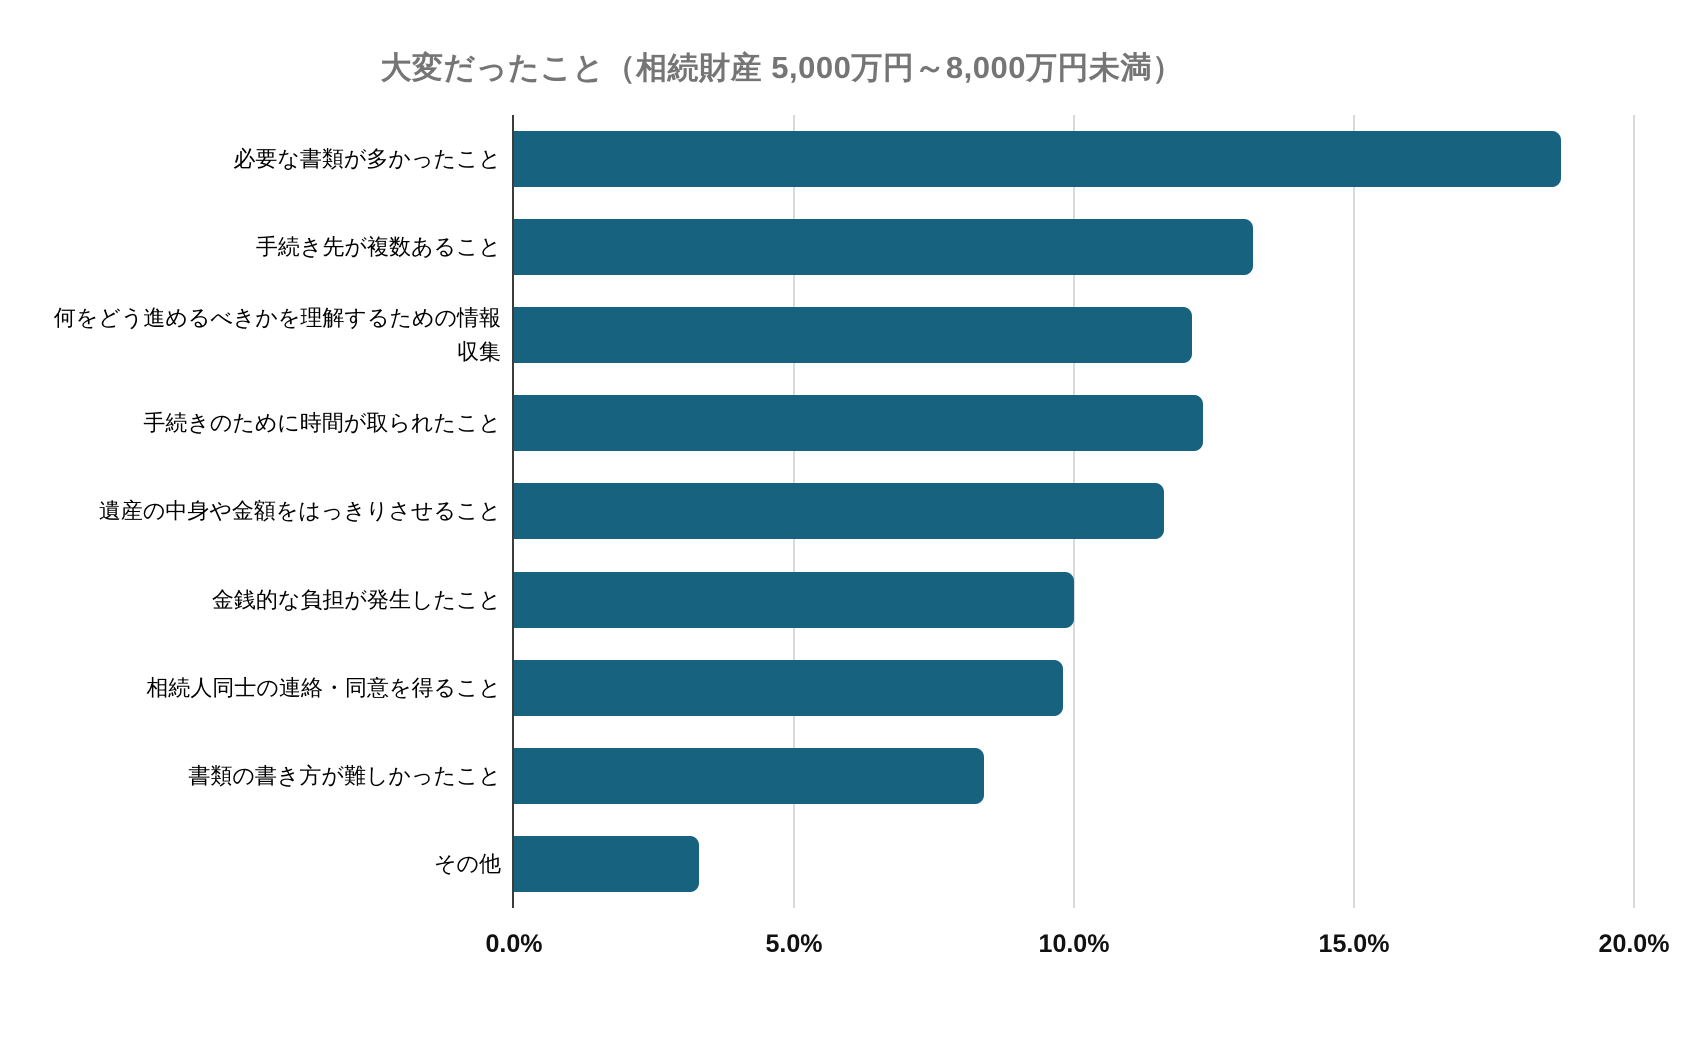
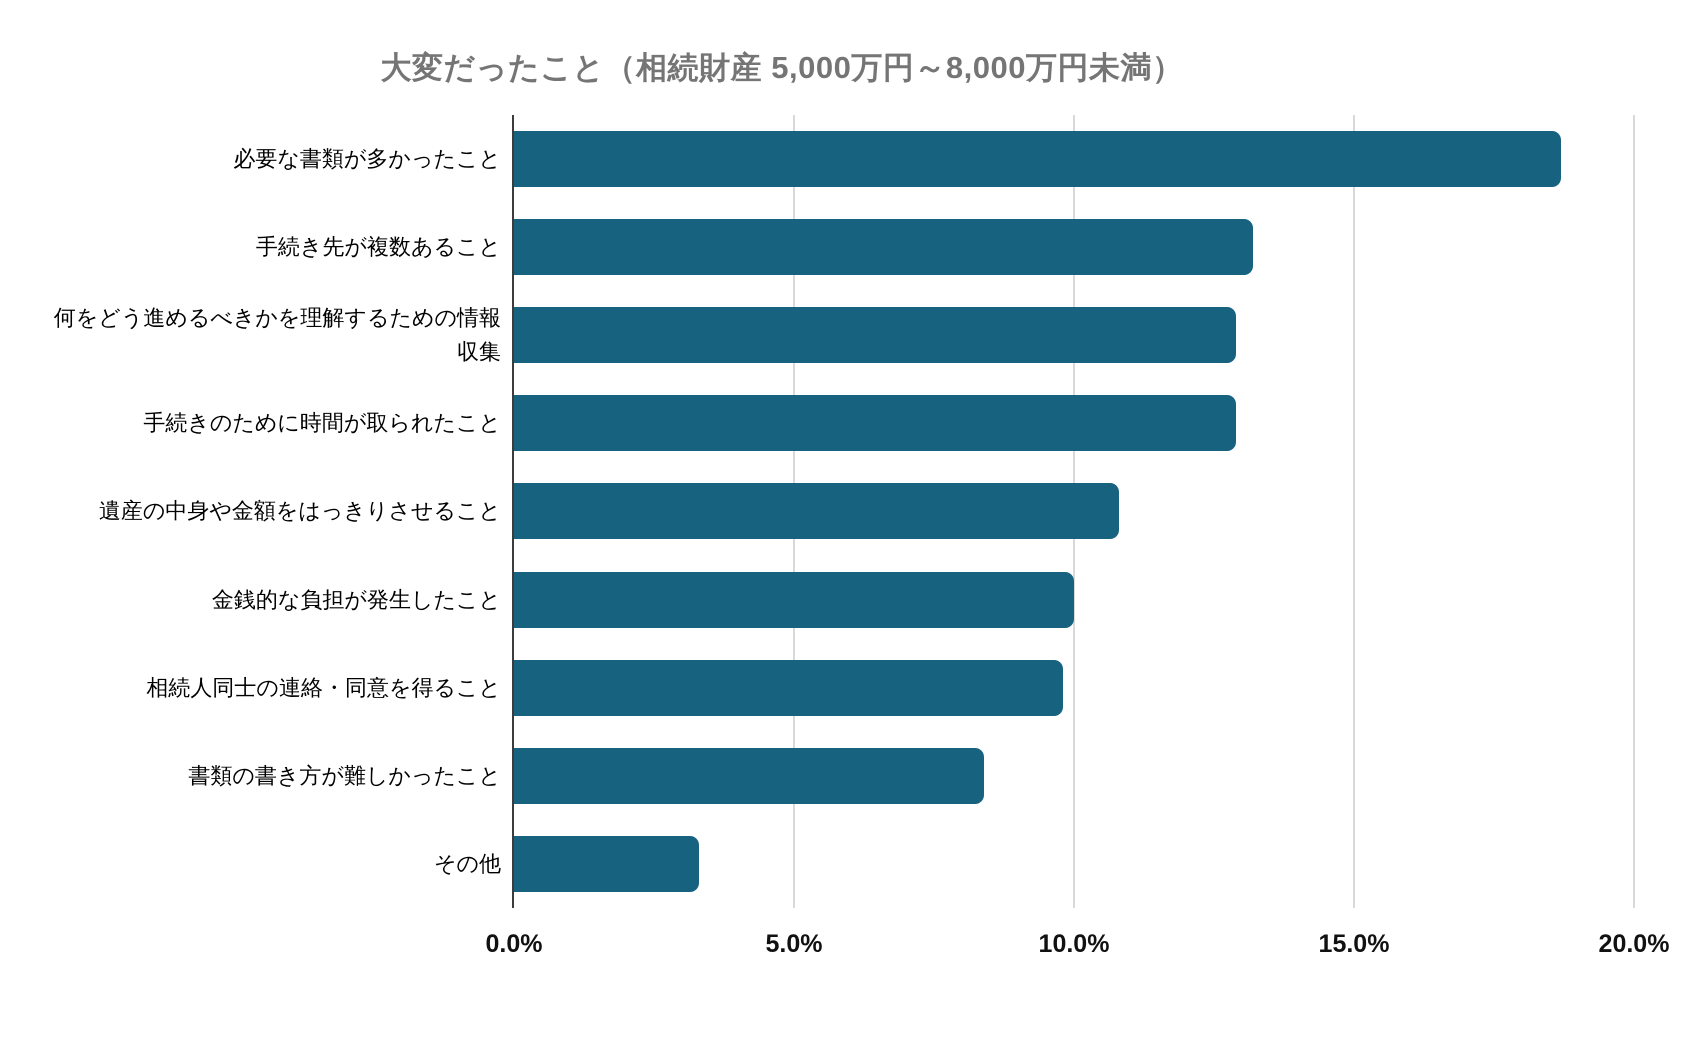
何をどう進めるべきかを理解するための情報収集: 12.1% -> 12.9%
手続きのために時間が取られたこと: 12.3% -> 12.9%
遺産の中身や金額をはっきりさせること: 11.6% -> 10.8%
